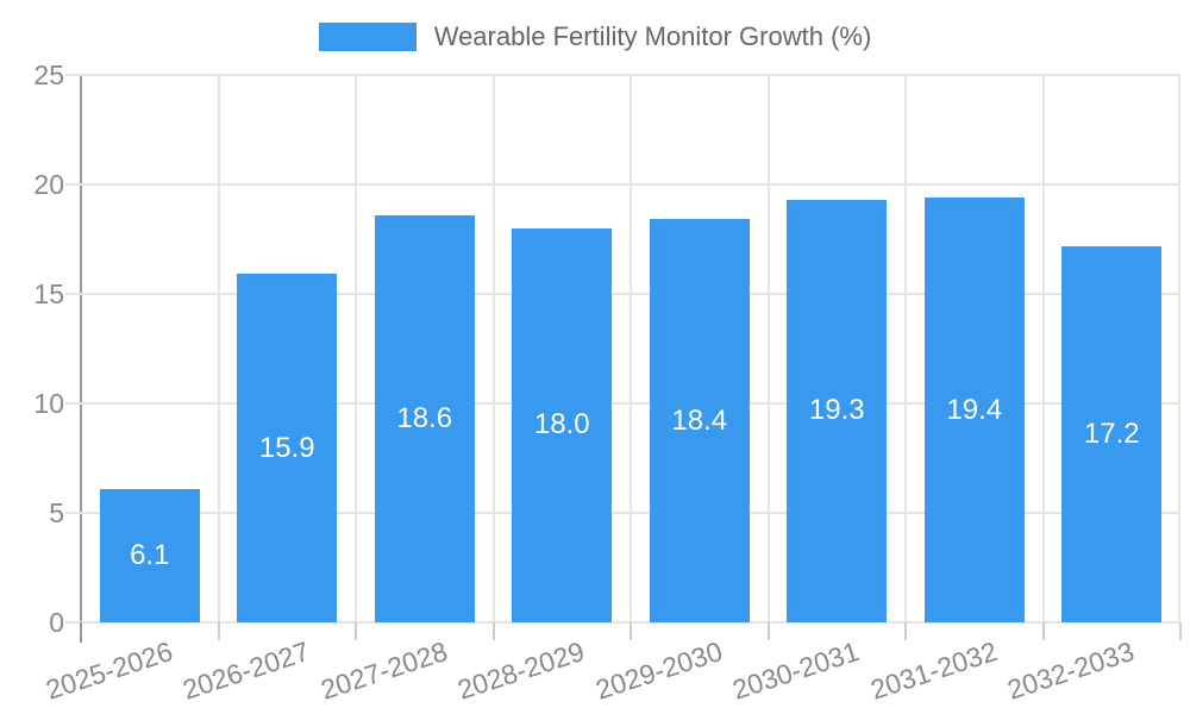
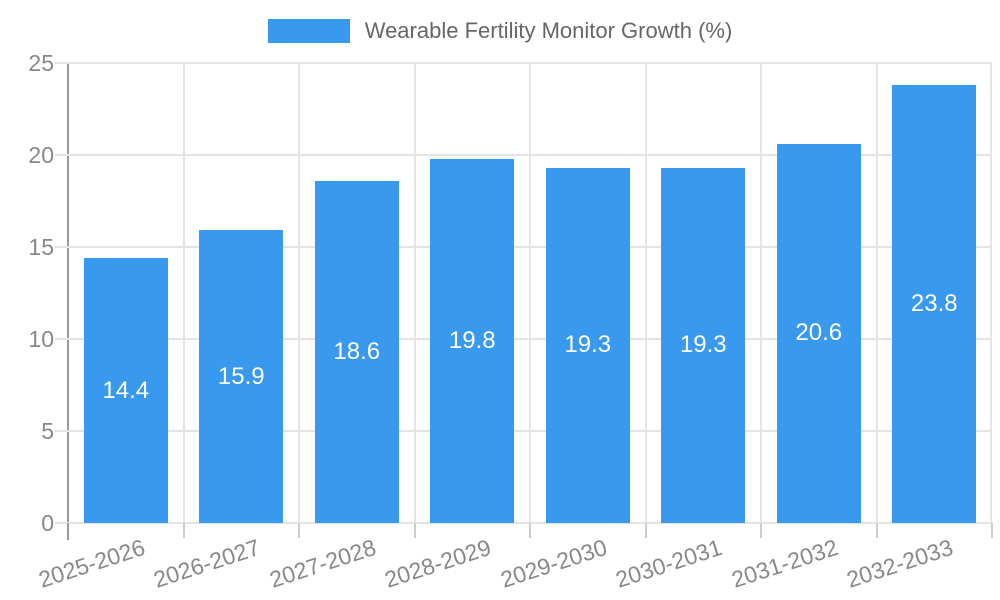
2025-2026: 6.1 -> 14.4
2028-2029: 18.0 -> 19.8
2029-2030: 18.4 -> 19.3
2031-2032: 19.4 -> 20.6
2032-2033: 17.2 -> 23.8
